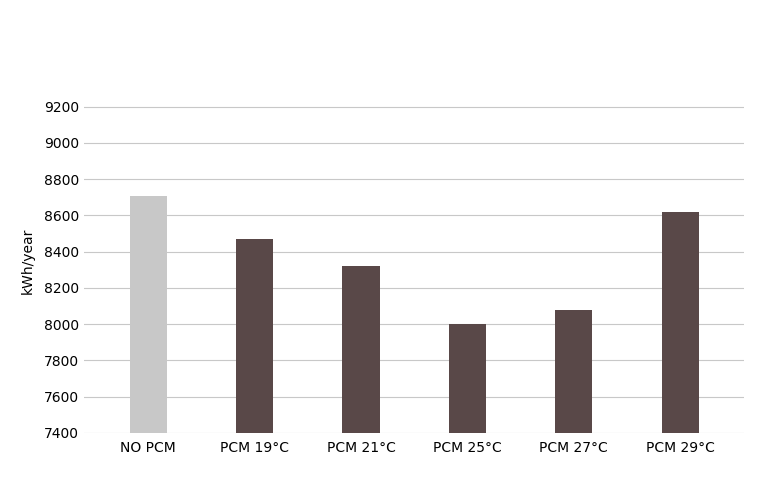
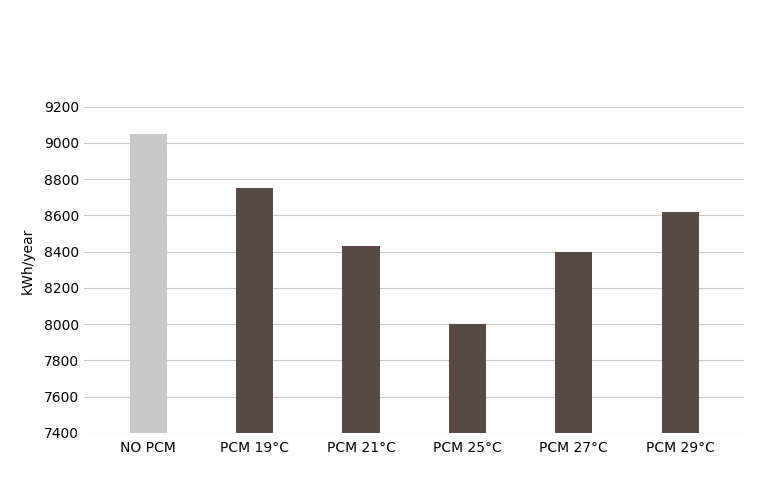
NO PCM: 8710 -> 9050
PCM 19°C: 8470 -> 8750
PCM 21°C: 8320 -> 8430
PCM 27°C: 8080 -> 8400
